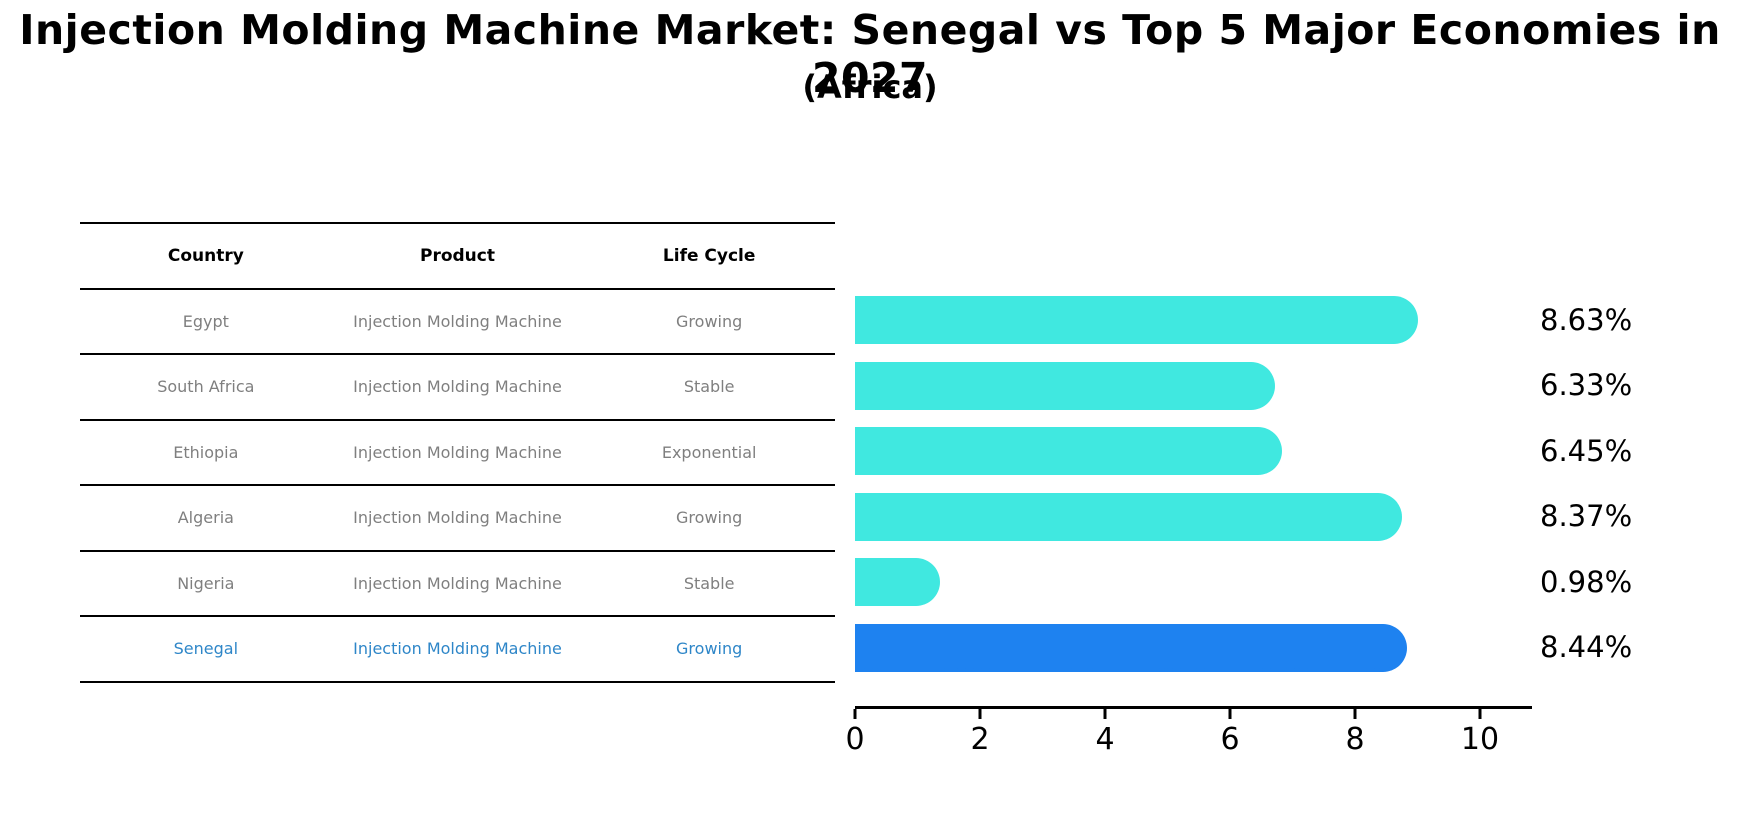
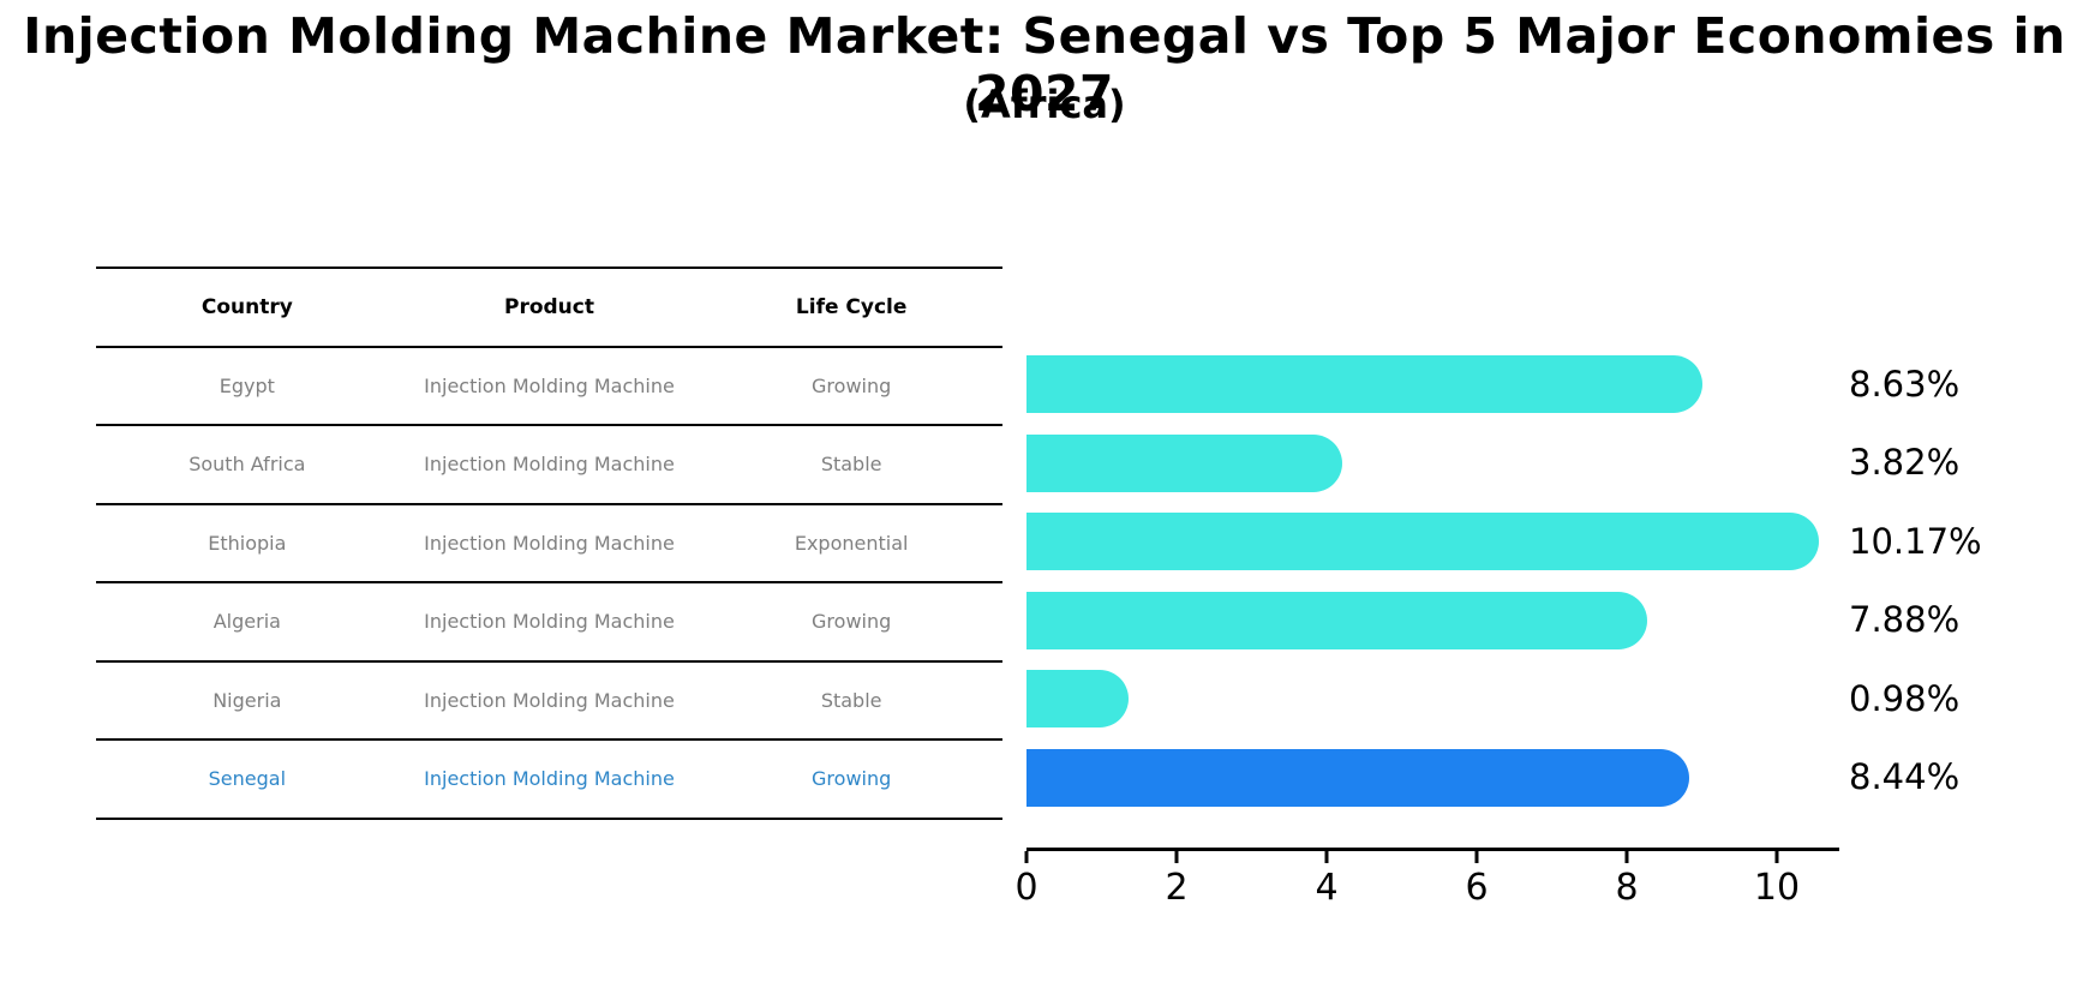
South Africa: 6.33% -> 3.82%
Ethiopia: 6.45% -> 10.17%
Algeria: 8.37% -> 7.88%
